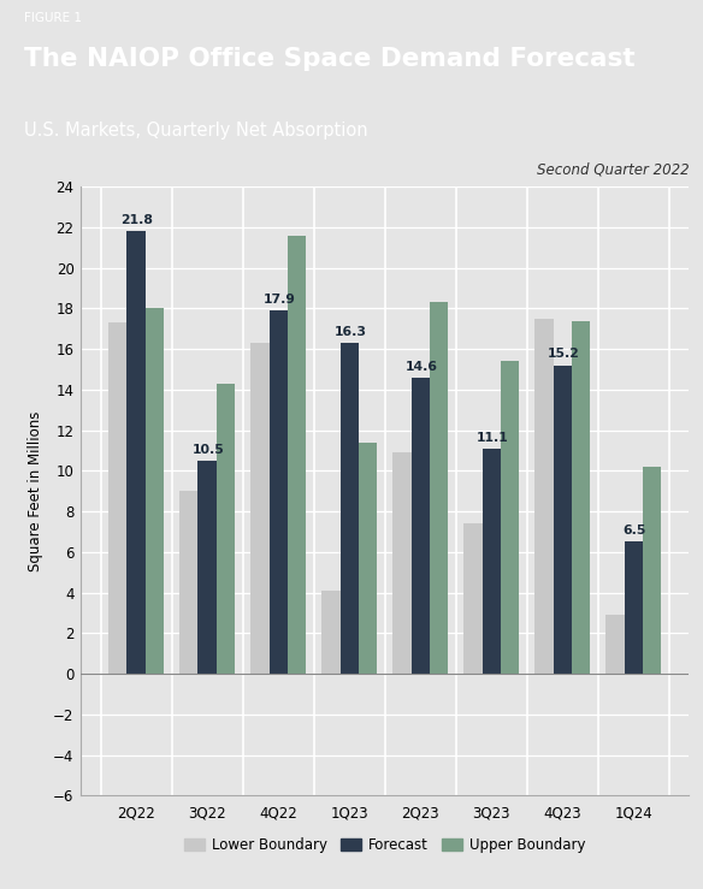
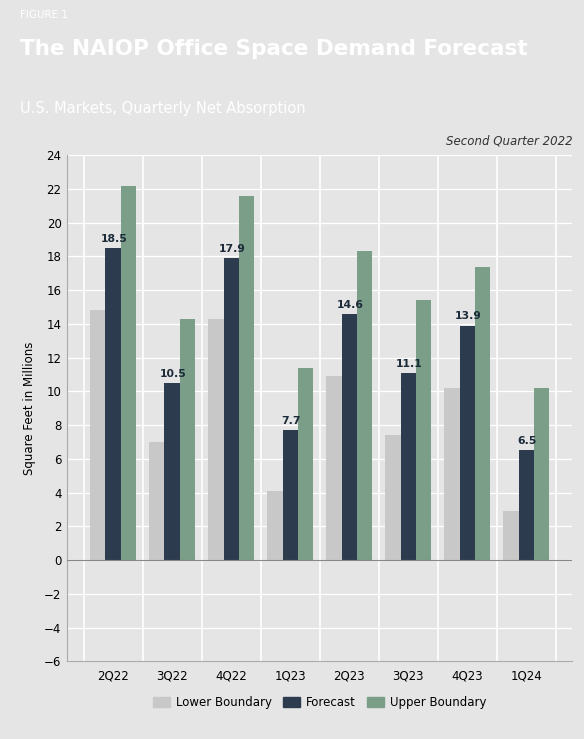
Lower Boundary/2Q22: 17.3 -> 14.8
Forecast/2Q22: 21.8 -> 18.5
Upper Boundary/2Q22: 18.0 -> 22.2
Lower Boundary/3Q22: 9.0 -> 7.0
Lower Boundary/4Q22: 16.3 -> 14.3
Forecast/1Q23: 16.3 -> 7.7
Lower Boundary/4Q23: 17.5 -> 10.2
Forecast/4Q23: 15.2 -> 13.9
